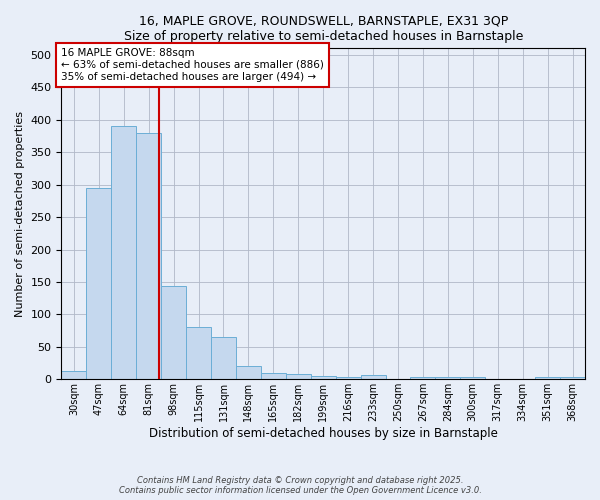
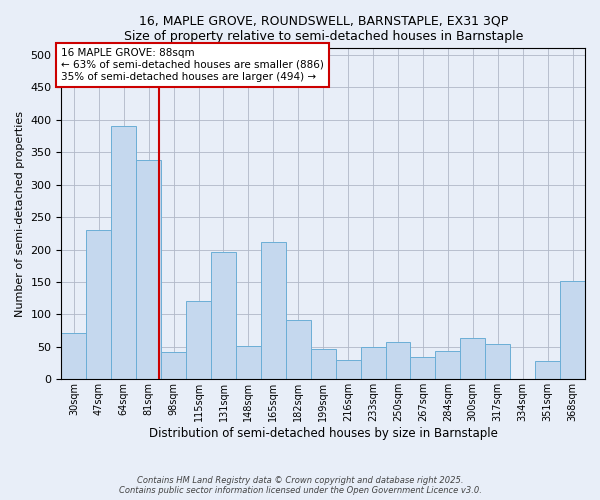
30sqm: 13 -> 72
47sqm: 295 -> 230
81sqm: 380 -> 338
98sqm: 143 -> 42
115sqm: 80 -> 120
131sqm: 65 -> 196
148sqm: 20 -> 52
165sqm: 10 -> 212
182sqm: 8 -> 92
199sqm: 5 -> 46
216sqm: 4 -> 30
233sqm: 6 -> 50
250sqm: 1 -> 58
267sqm: 4 -> 34
284sqm: 4 -> 44
300sqm: 3 -> 64
317sqm: 1 -> 54
351sqm: 3 -> 28
368sqm: 3 -> 152
